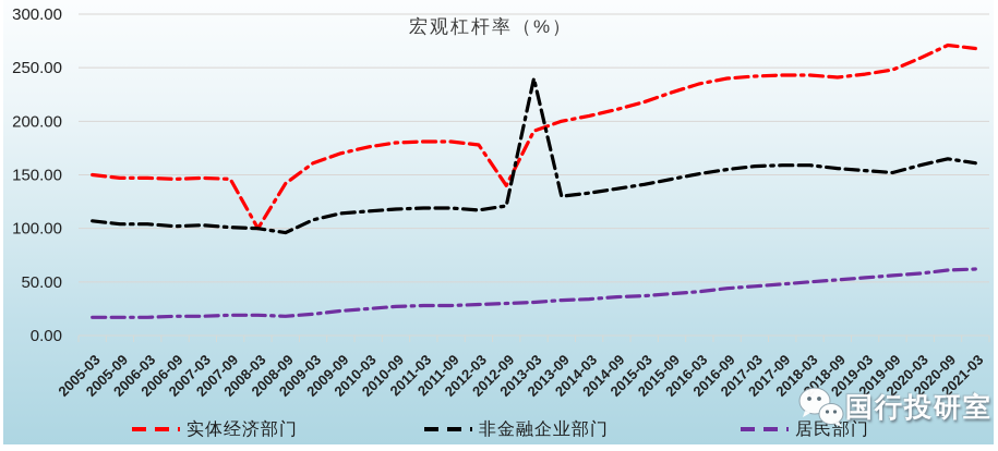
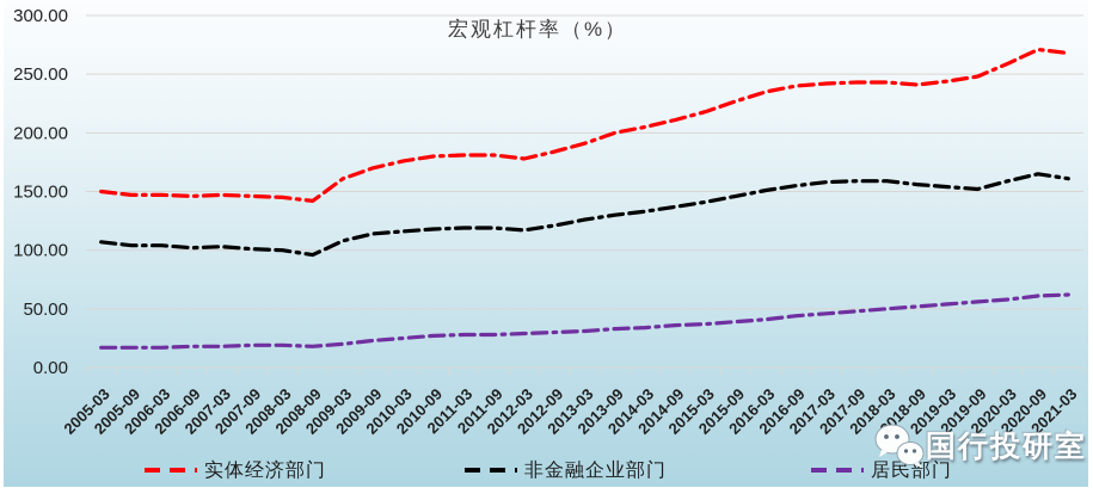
实体经济部门/2008-03: 100 -> 140
实体经济部门/2012-09: 140 -> 180
非金融企业部门/2013-03: 240 -> 130
